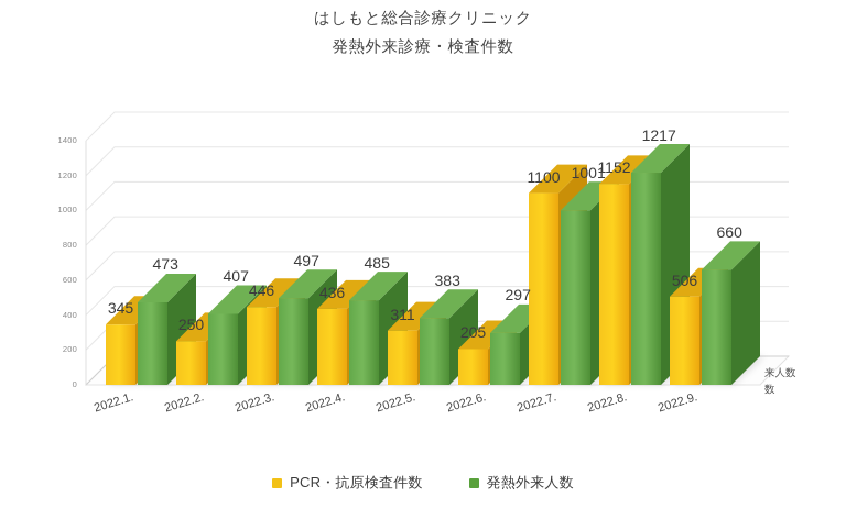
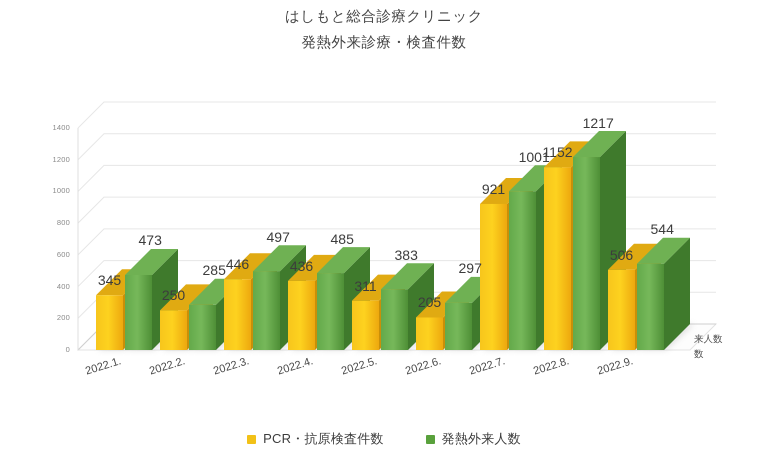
発熱外来人数/2022.2.: 407 -> 285
PCR・抗原検査件数/2022.7.: 1100 -> 921
発熱外来人数/2022.9.: 660 -> 544
